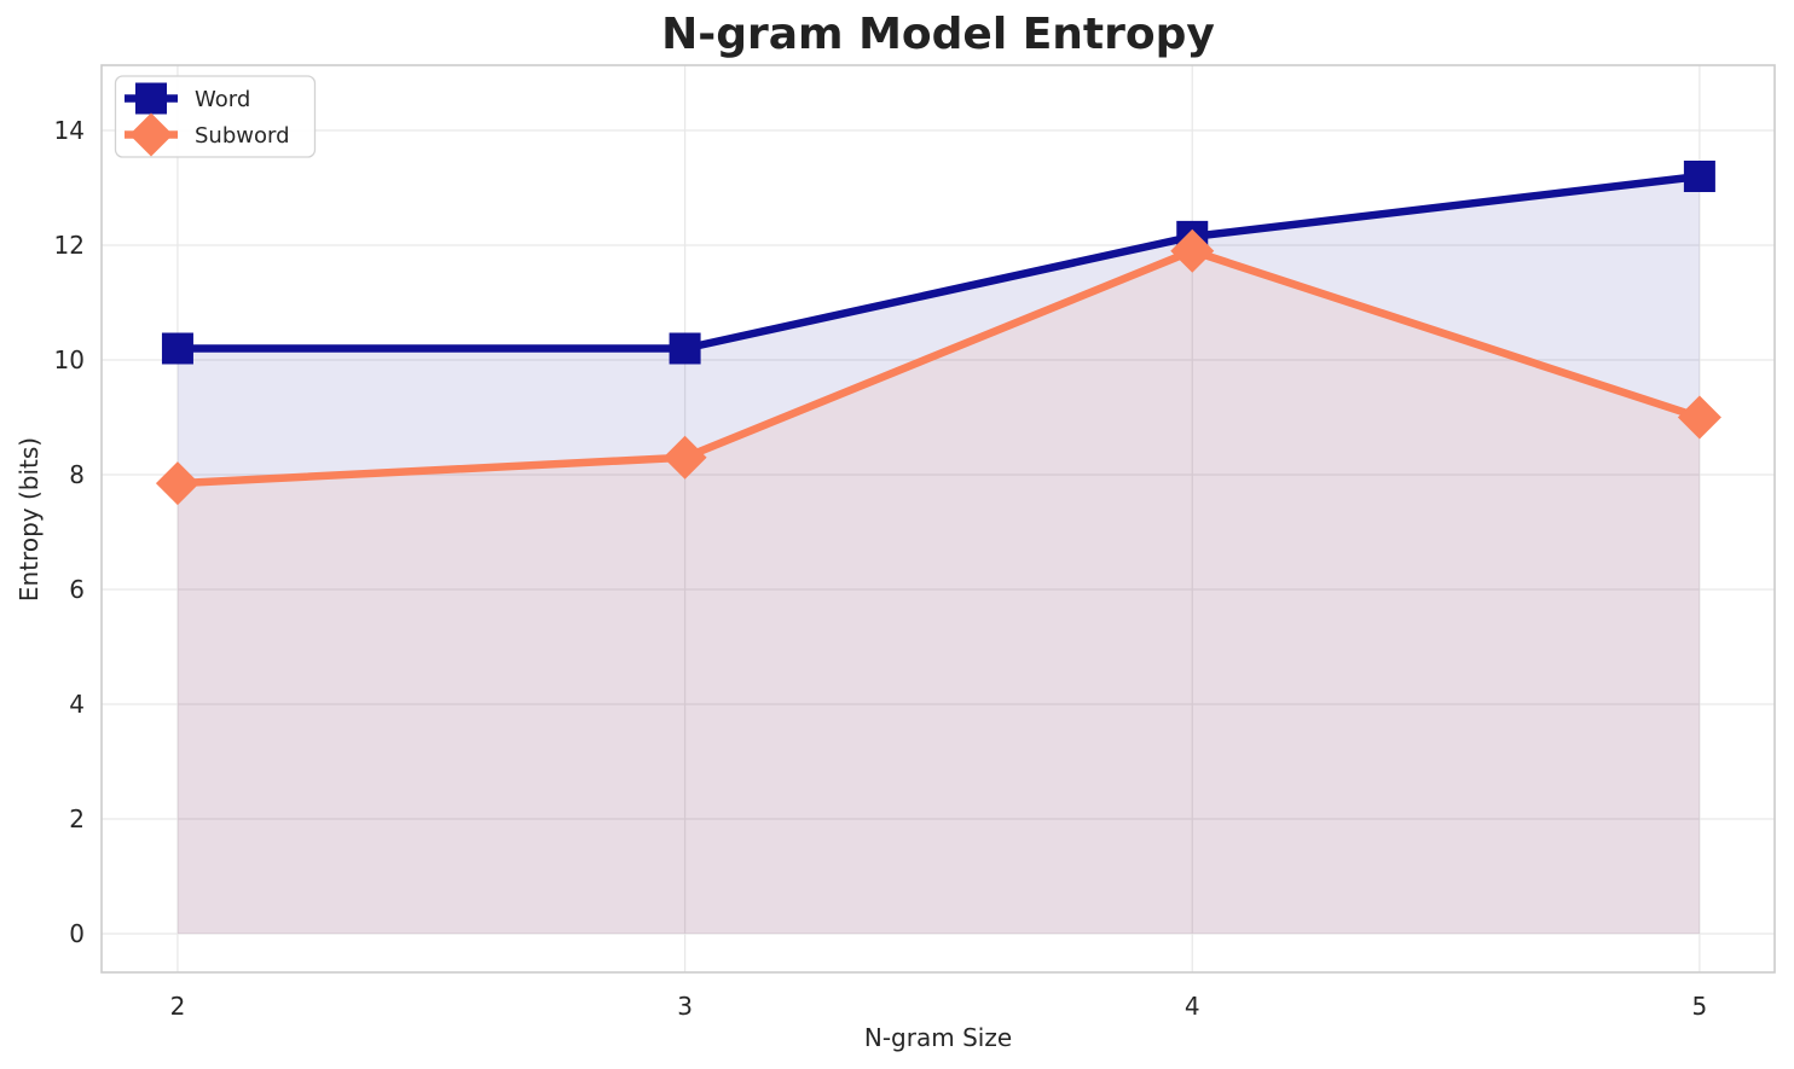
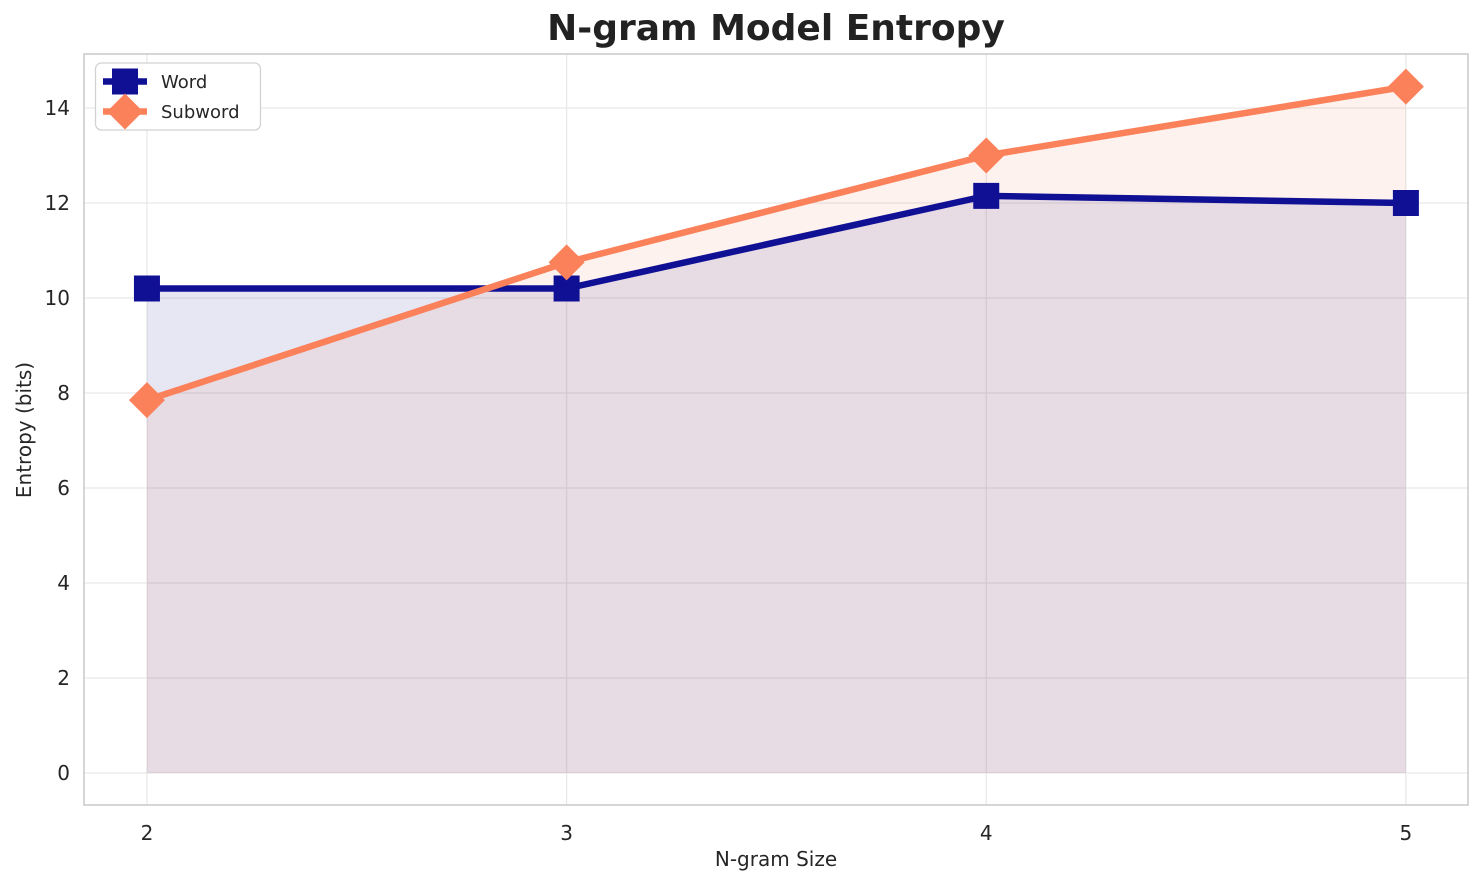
Subword/3: 8.3 -> 10.8
Subword/4: 11.9 -> 13.0
Word/5: 13.2 -> 12.0
Subword/5: 9.0 -> 14.4
